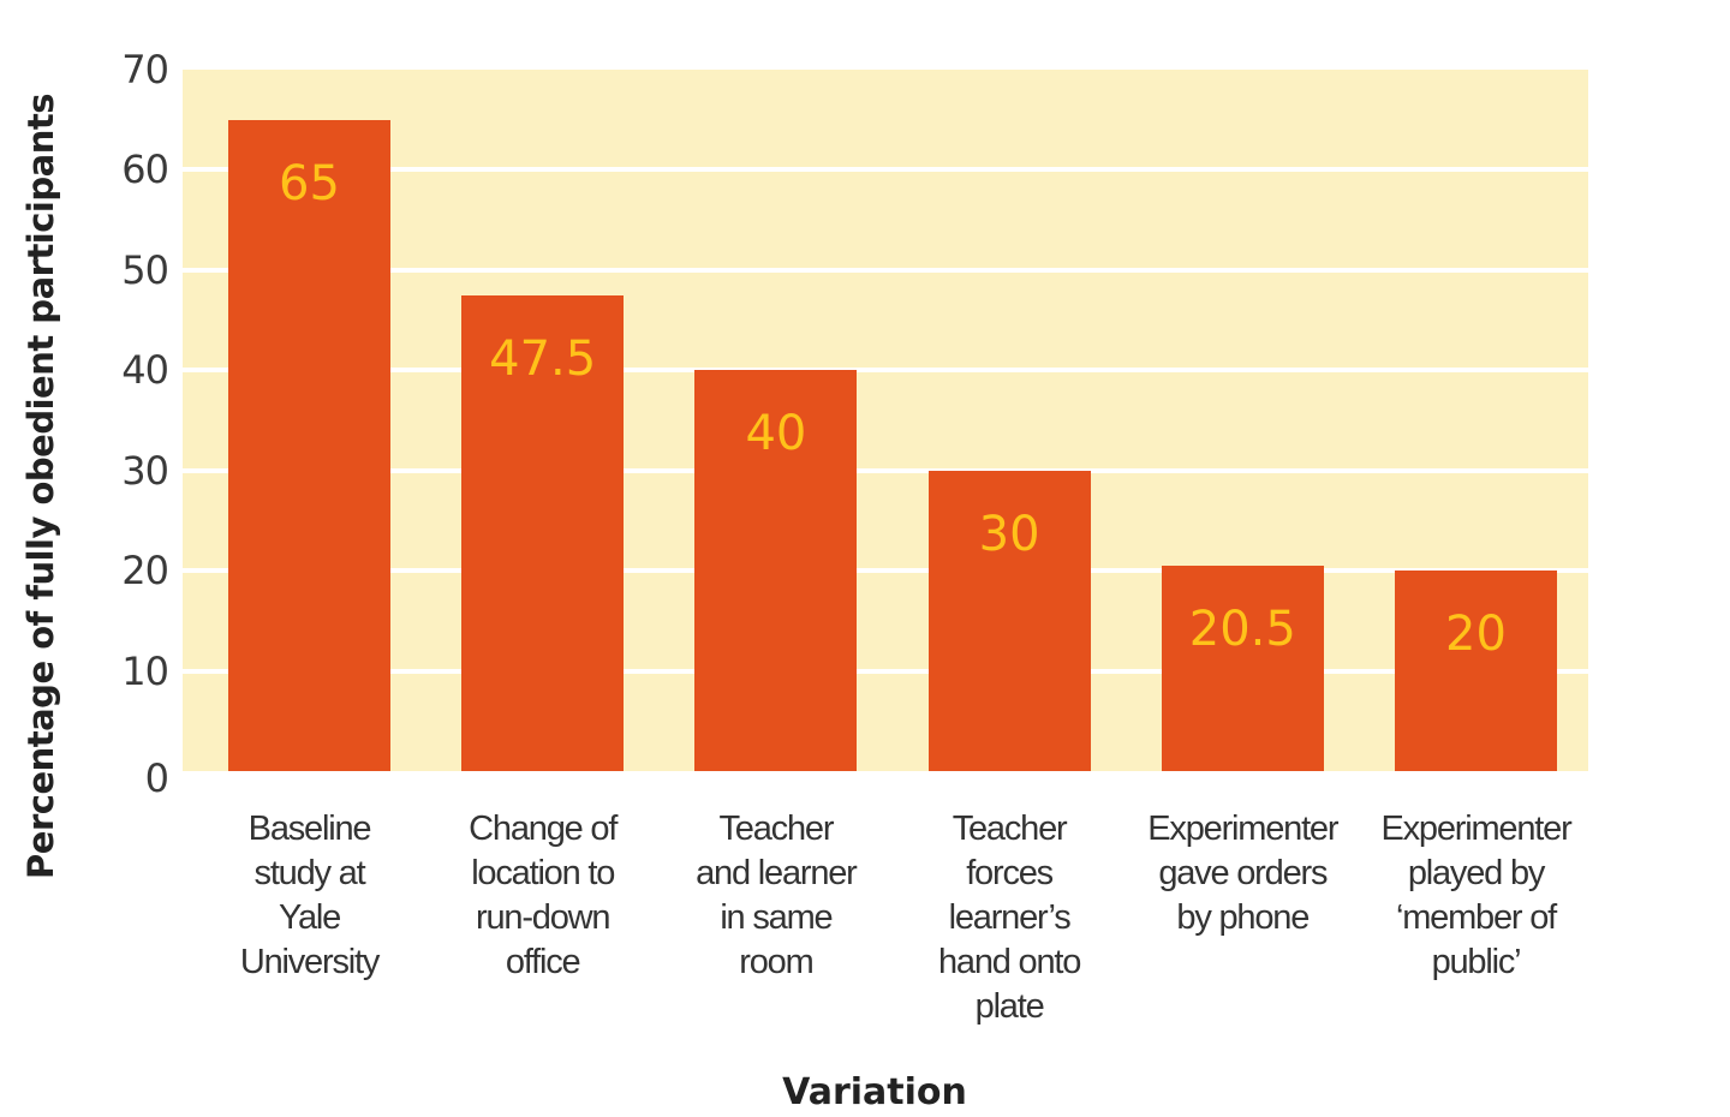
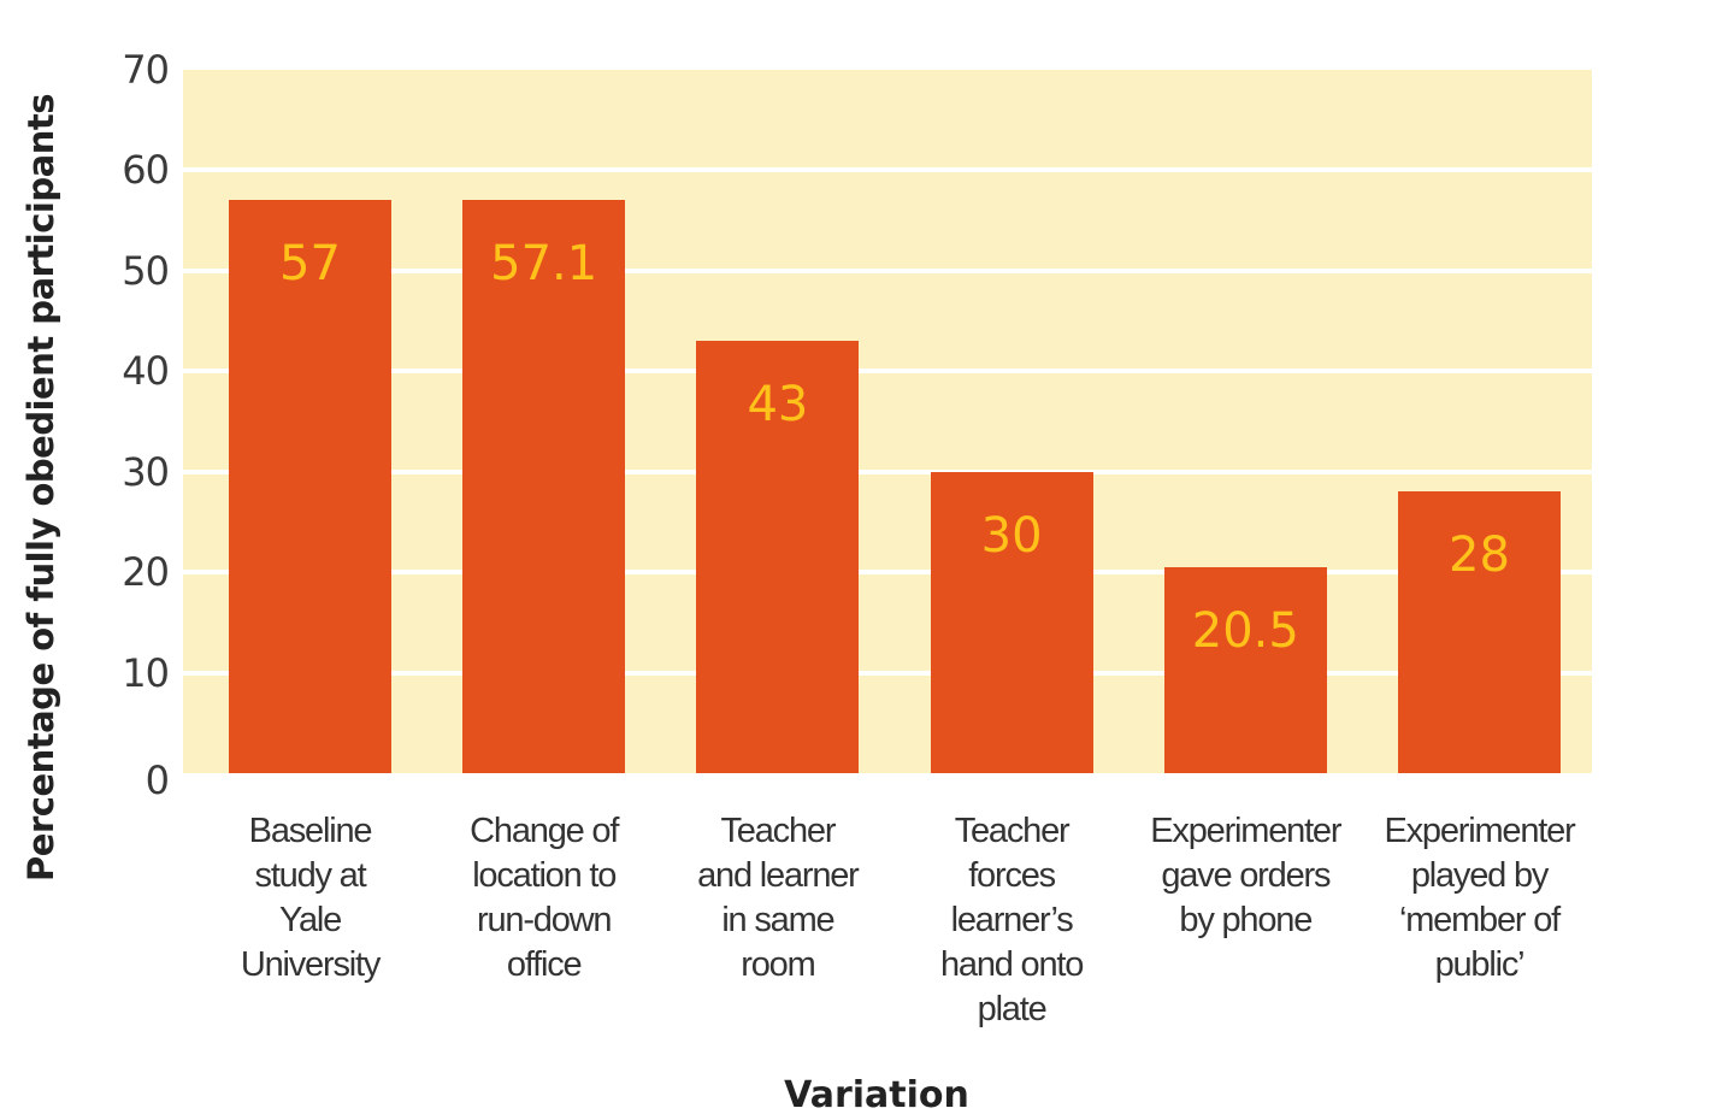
Baseline study at Yale University: 65 -> 57
Change of location to run-down office: 47.5 -> 57.1
Teacher and learner in same room: 40 -> 43
Experimenter played by ‘member of public’: 20 -> 28
